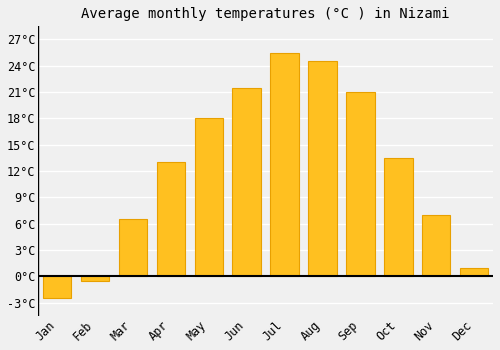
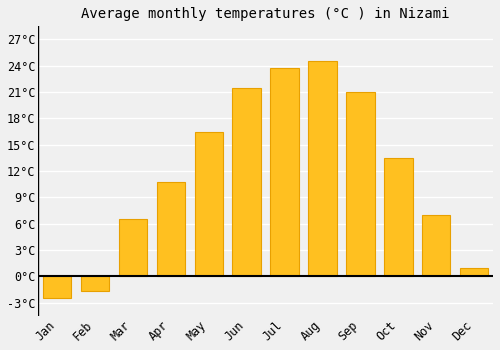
Feb: -0.5°C -> -1.6°C
Apr: 13.0°C -> 10.8°C
May: 18.0°C -> 16.4°C
Jul: 25.5°C -> 23.8°C
